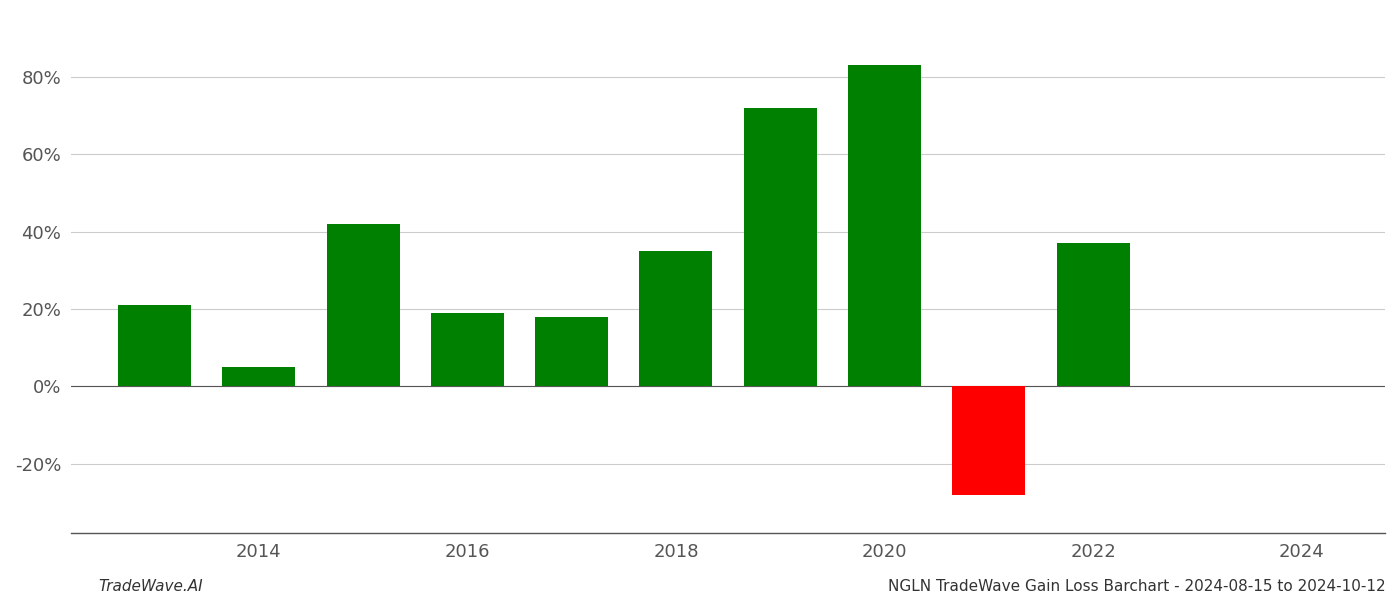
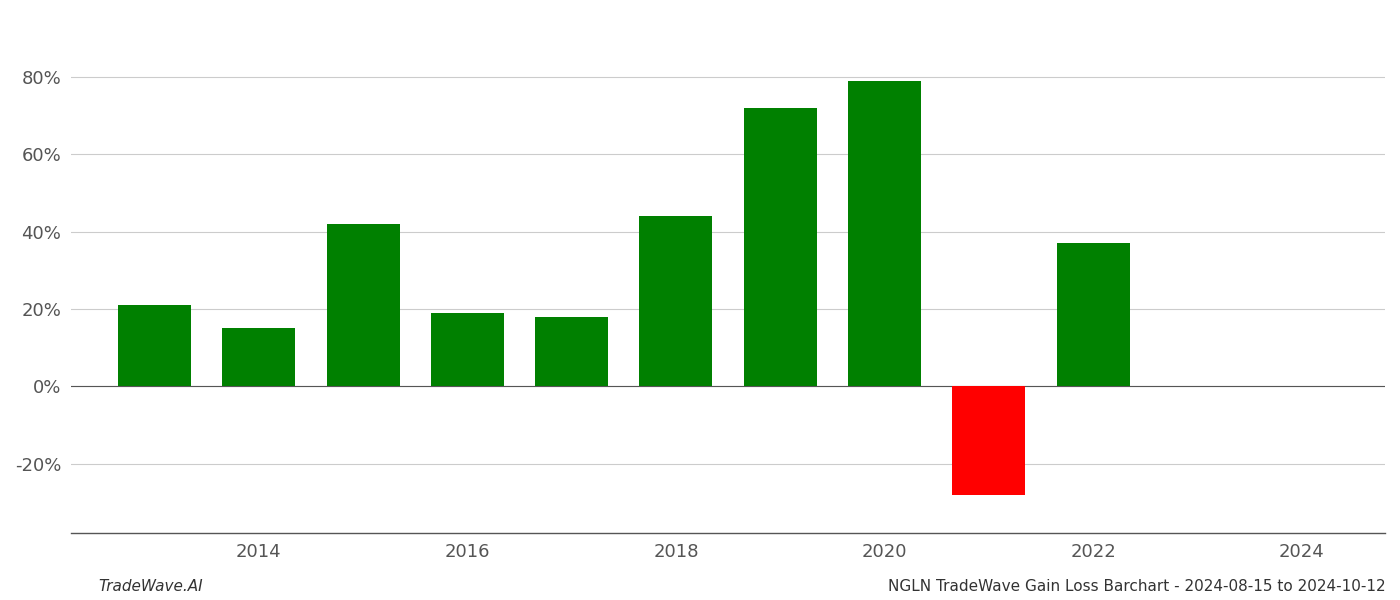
2014: 5% -> 15%
2018: 35% -> 44%
2020: 83% -> 79%
